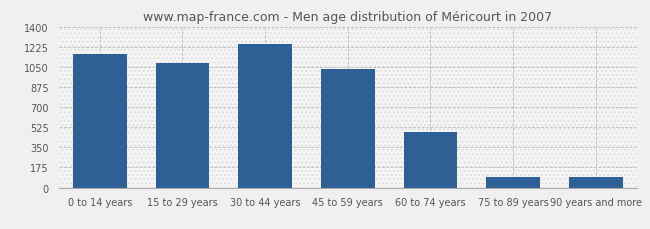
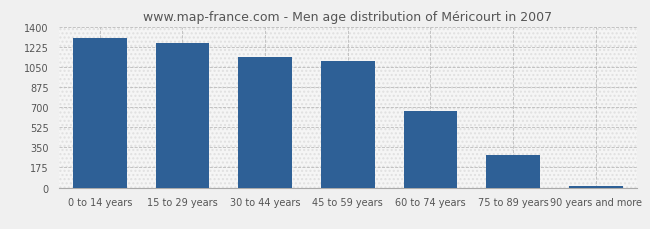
0 to 14 years: 1160 -> 1300
15 to 29 years: 1080 -> 1260
30 to 44 years: 1250 -> 1140
45 to 59 years: 1030 -> 1100
60 to 74 years: 480 -> 670
75 to 89 years: 90 -> 280
90 years and more: 90 -> 20
